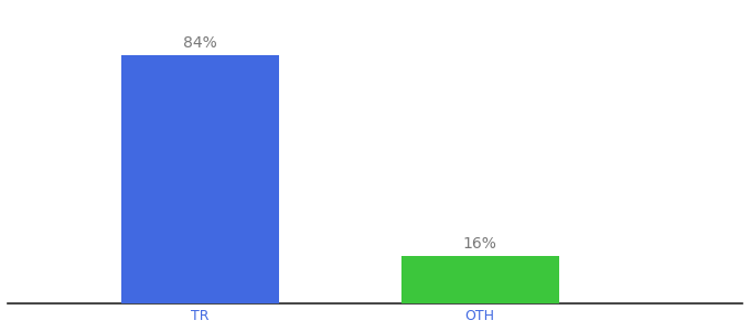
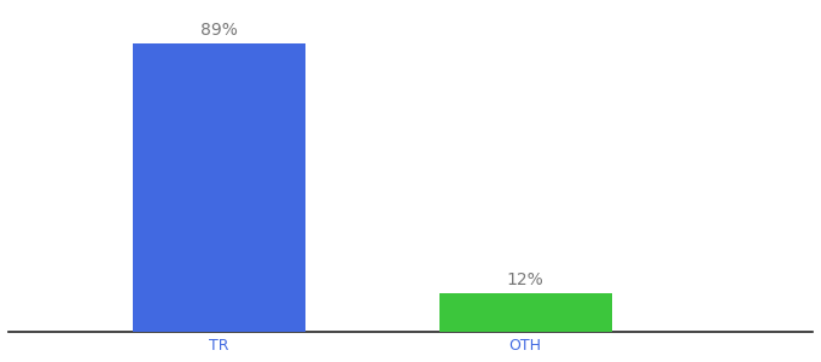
TR: 84% -> 89%
OTH: 16% -> 12%
